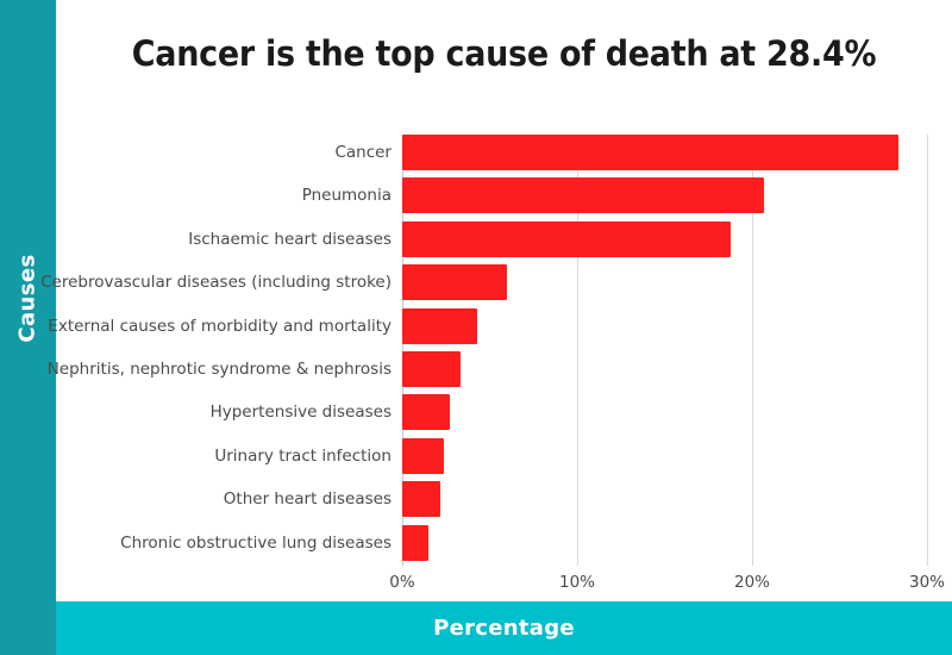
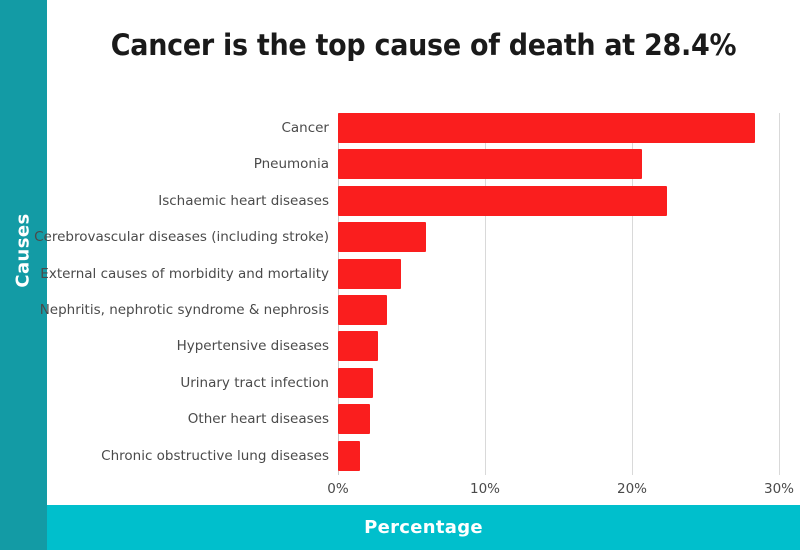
Ischaemic heart diseases: 18.8% -> 22.4%
